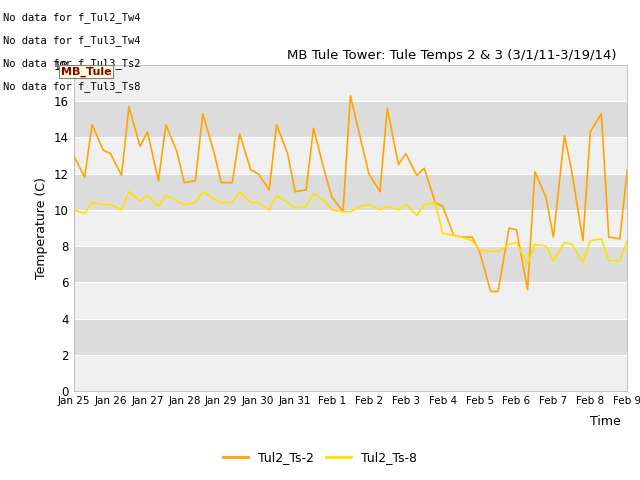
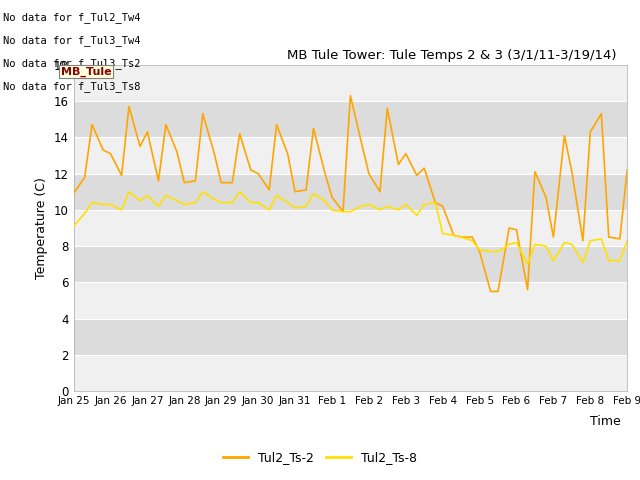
Tul2_Ts-2/Jan 25: 13.0 -> 10.9
Tul2_Ts-8/Jan 25: 10.0 -> 9.1
